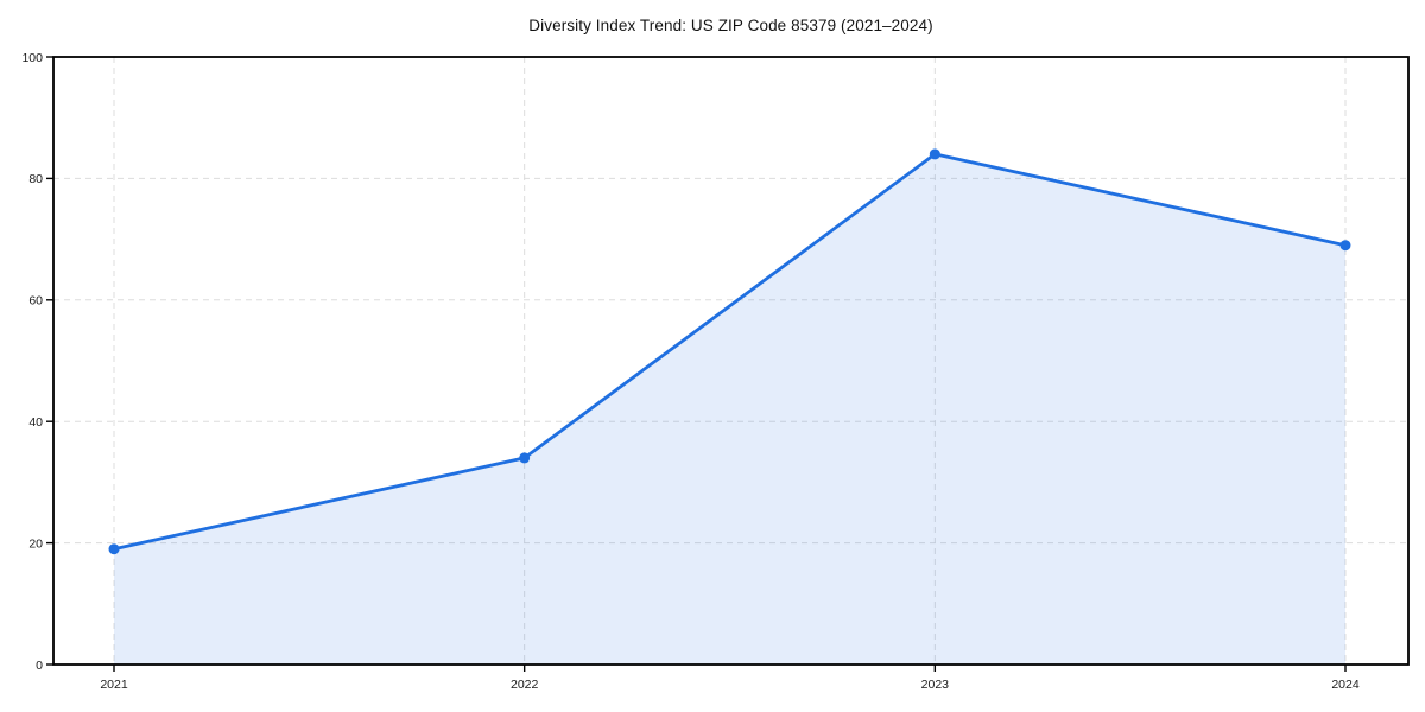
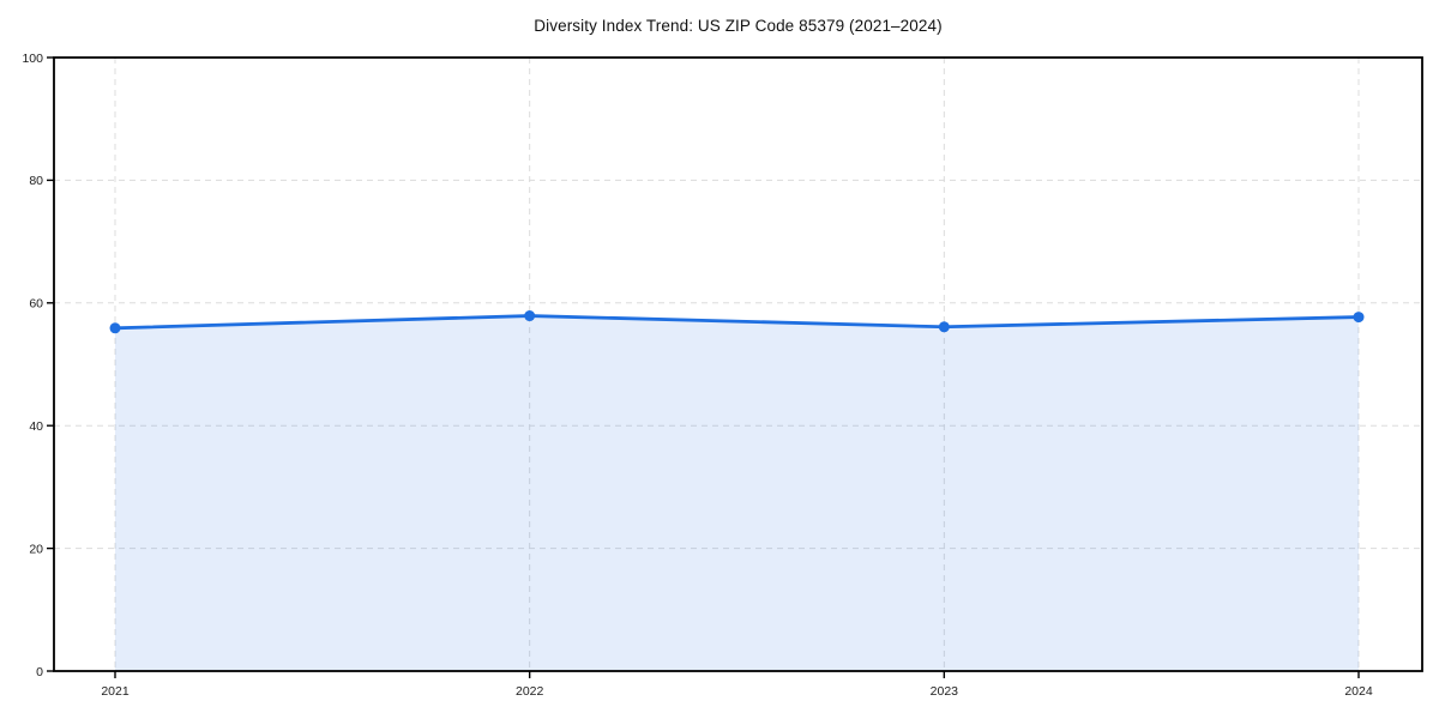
2021: 19 -> 56
2022: 34 -> 58
2023: 84 -> 56
2024: 69 -> 58
